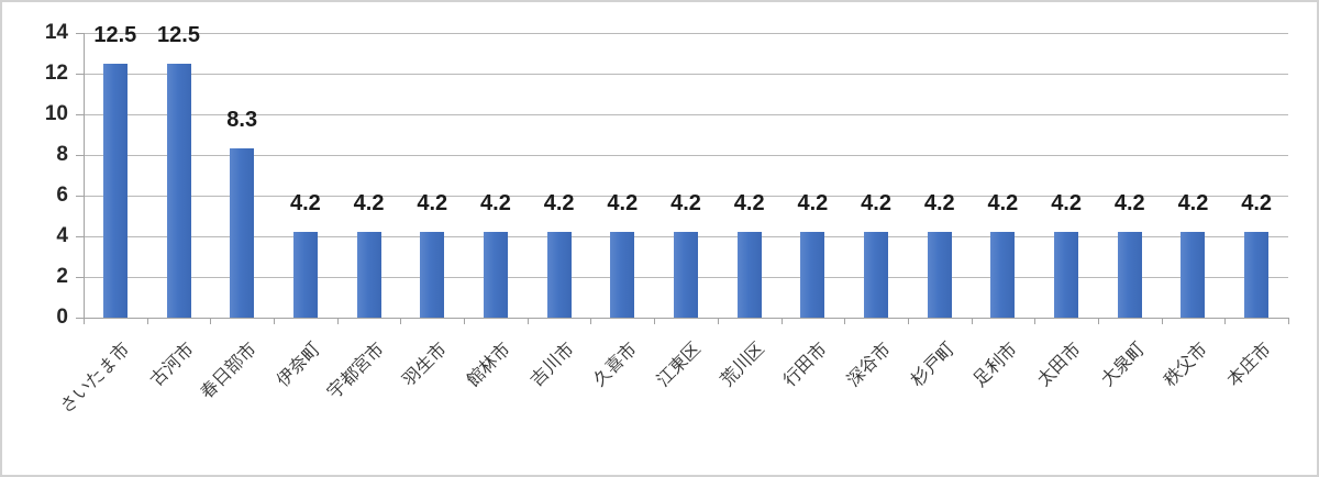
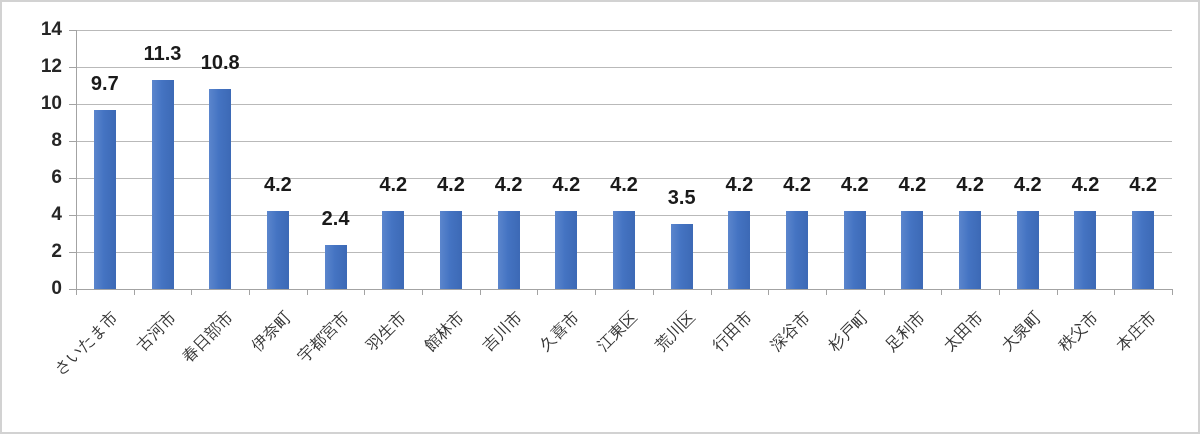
さいたま市: 12.5 -> 9.7
古河市: 12.5 -> 11.3
春日部市: 8.3 -> 10.8
宇都宮市: 4.2 -> 2.4
荒川区: 4.2 -> 3.5
